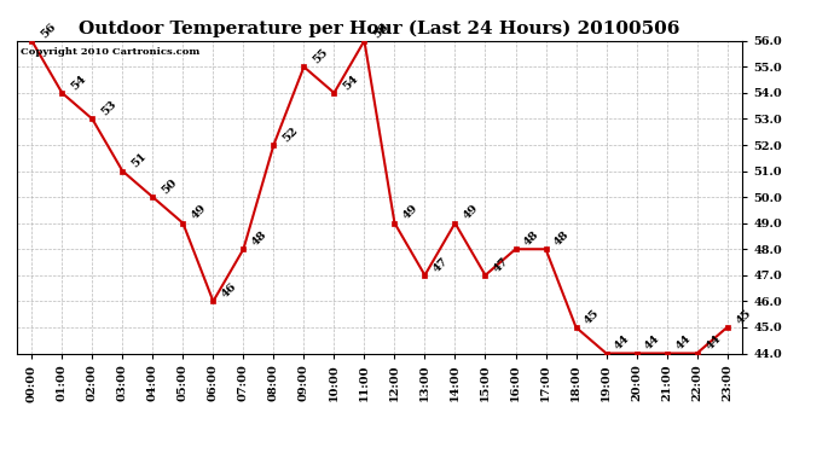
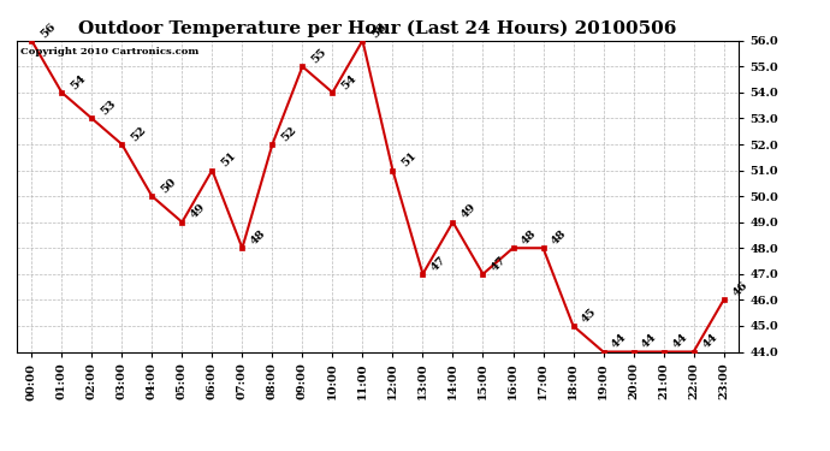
03:00: 51 -> 52
06:00: 46 -> 51
12:00: 49 -> 51
23:00: 45 -> 46
